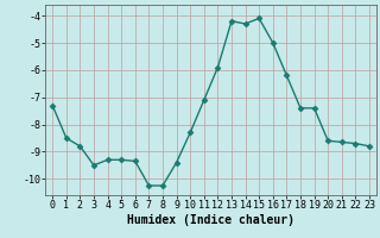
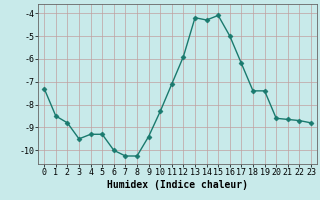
6: -9.35 -> -10.00
